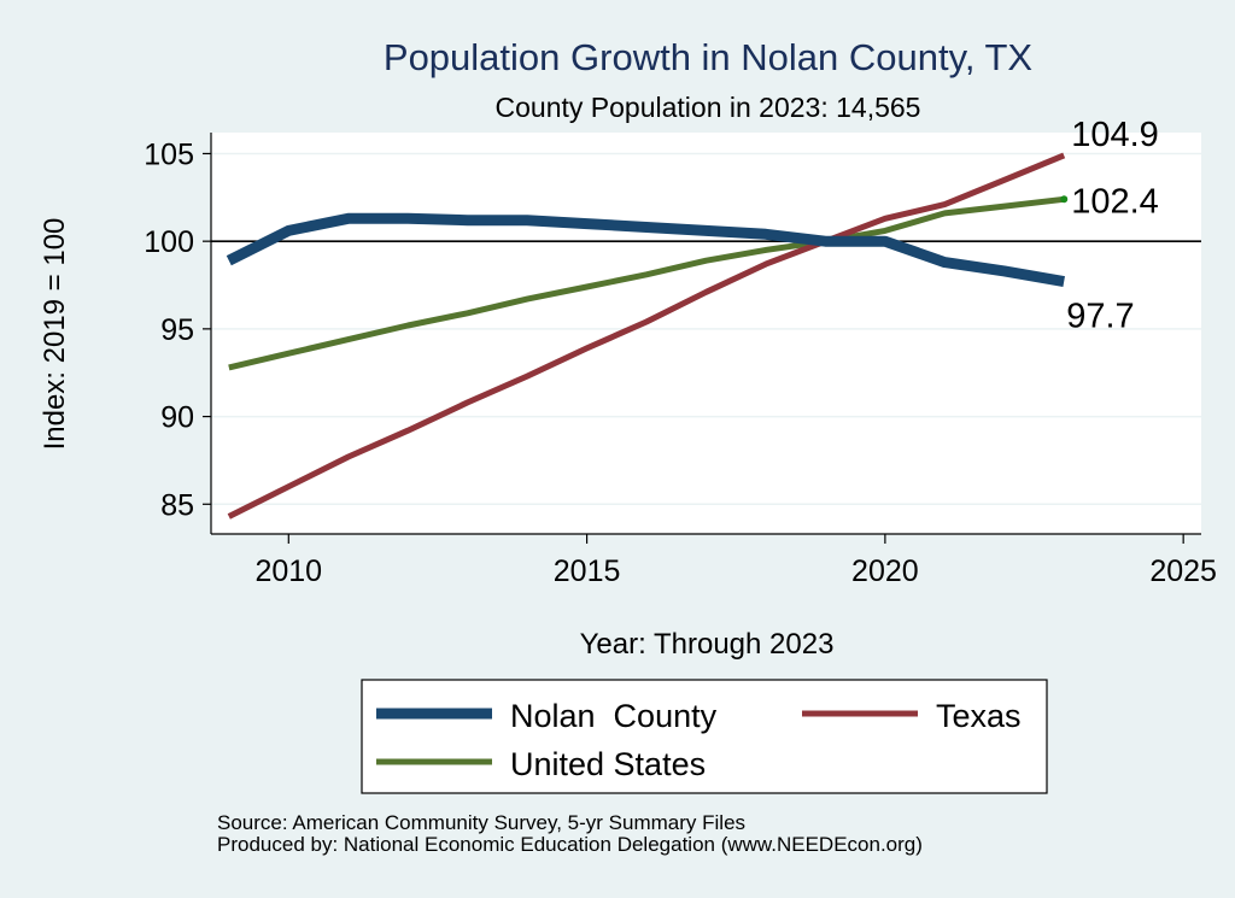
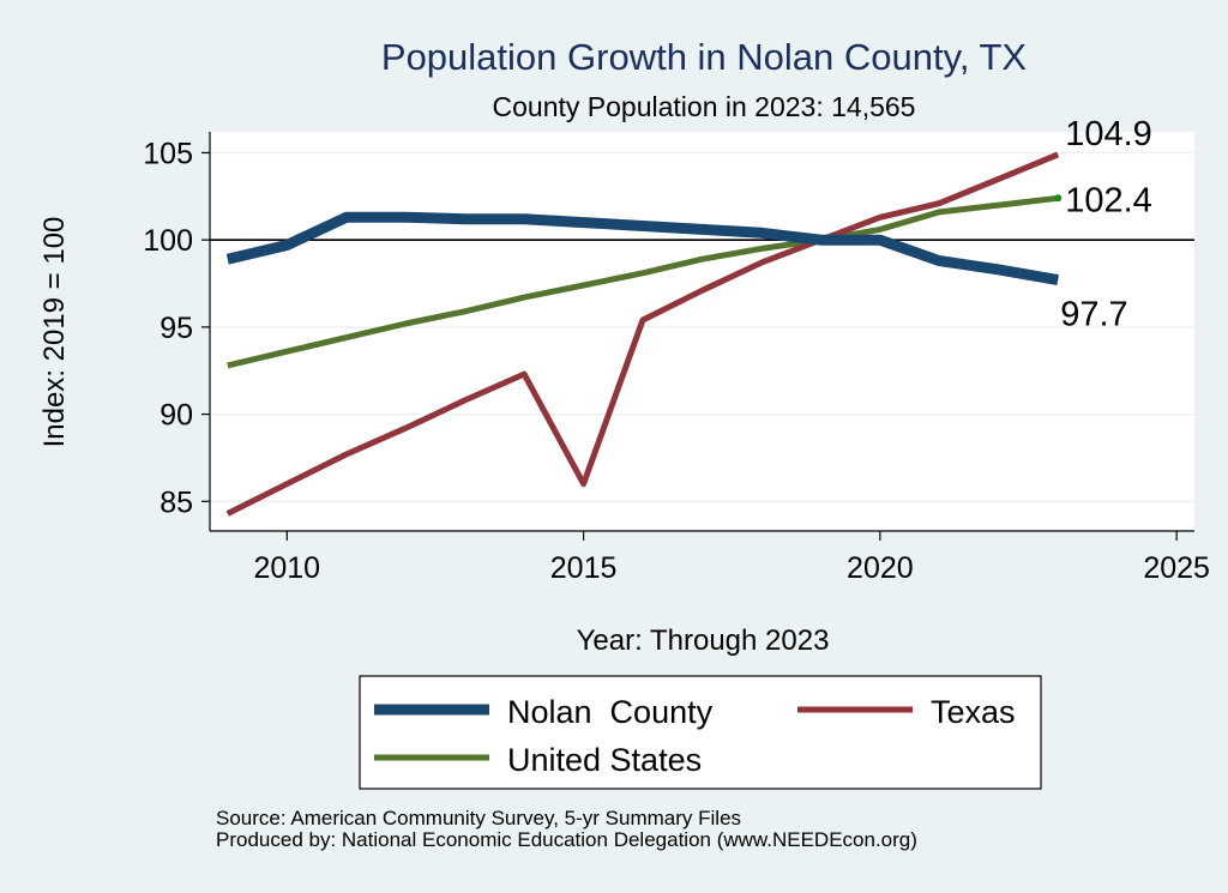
Nolan County/2010: 100.6 -> 99.7
Texas/2015: 93.9 -> 86.0
